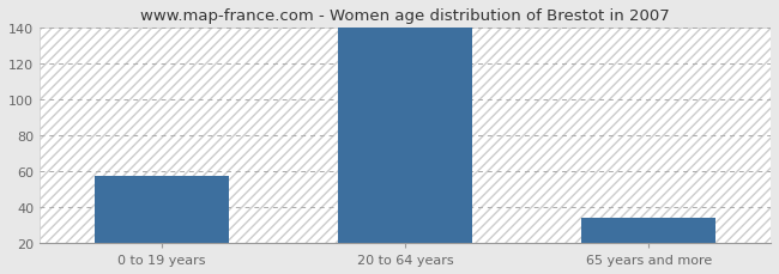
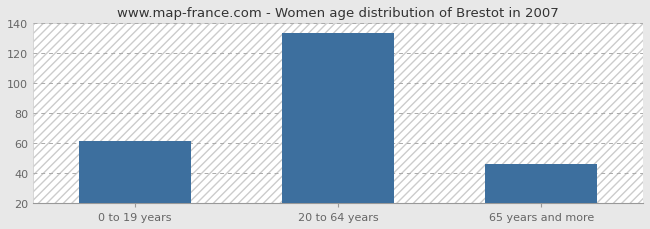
0 to 19 years: 57 -> 61
20 to 64 years: 140 -> 133
65 years and more: 34 -> 46
